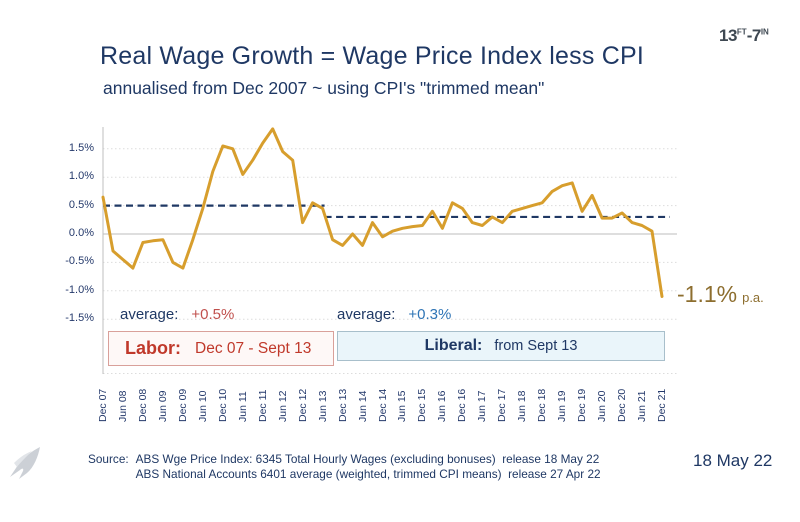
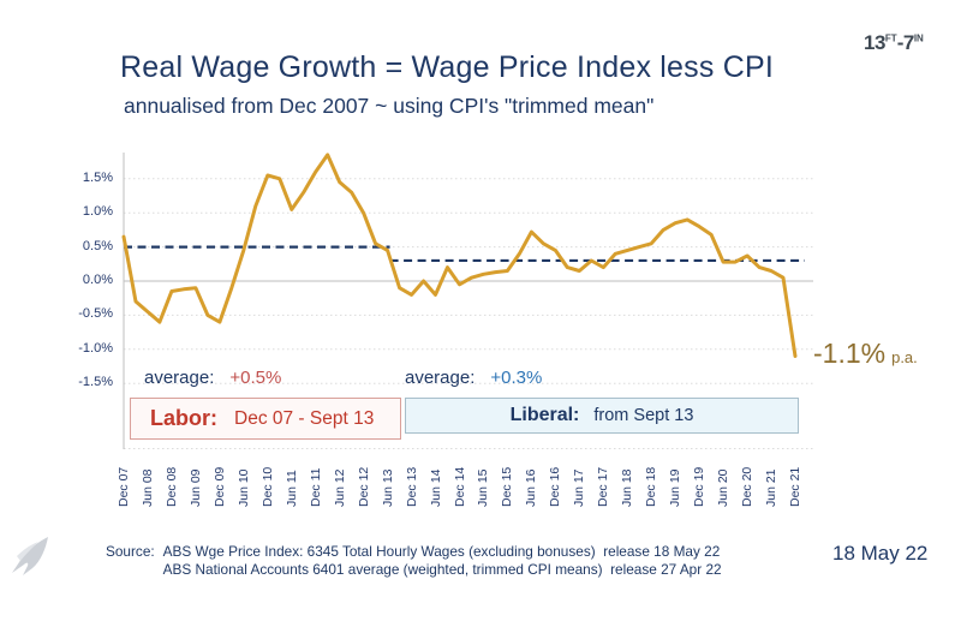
Dec 12: 0.2% -> 1.0%
Jun 16: 0.1% -> 0.7%
Dec 19: 0.4% -> 0.8%
